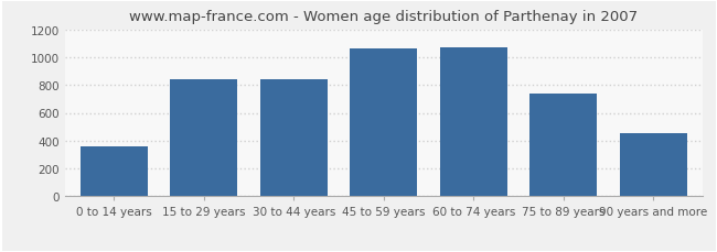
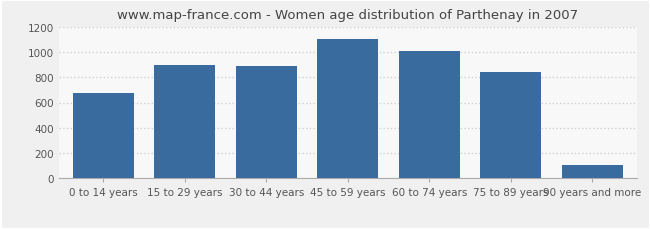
0 to 14 years: 360 -> 680
15 to 29 years: 840 -> 900
30 to 44 years: 840 -> 890
45 to 59 years: 1060 -> 1100
60 to 74 years: 1070 -> 1000
75 to 89 years: 740 -> 840
90 years and more: 450 -> 100
